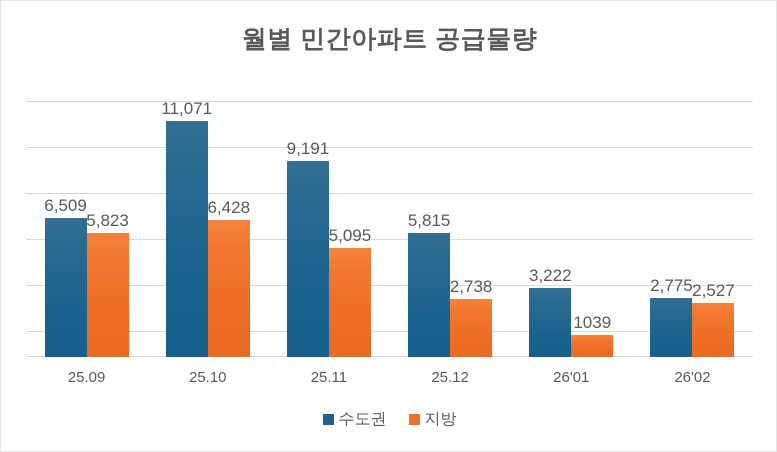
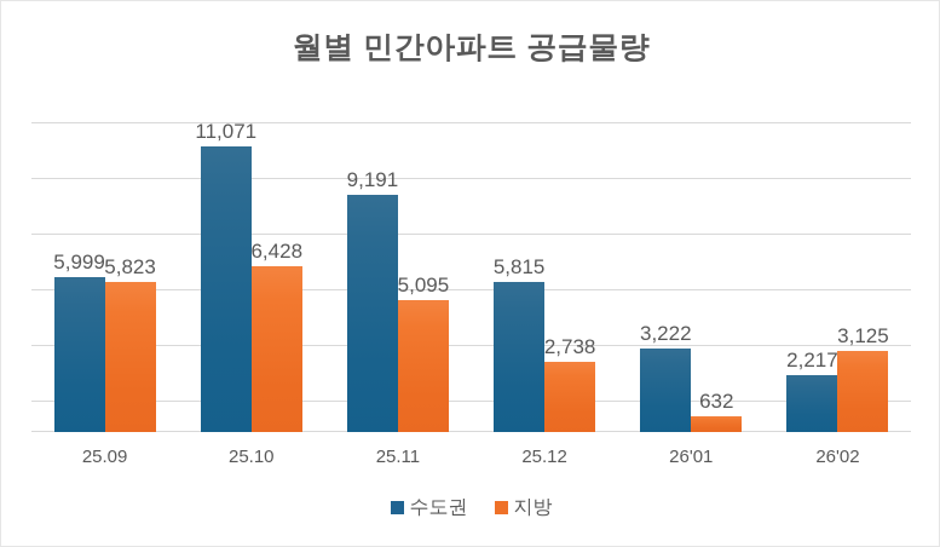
수도권/25.09: 6,509 -> 5,999
지방/26'01: 1039 -> 632
수도권/26'02: 2,775 -> 2,217
지방/26'02: 2,527 -> 3,125
